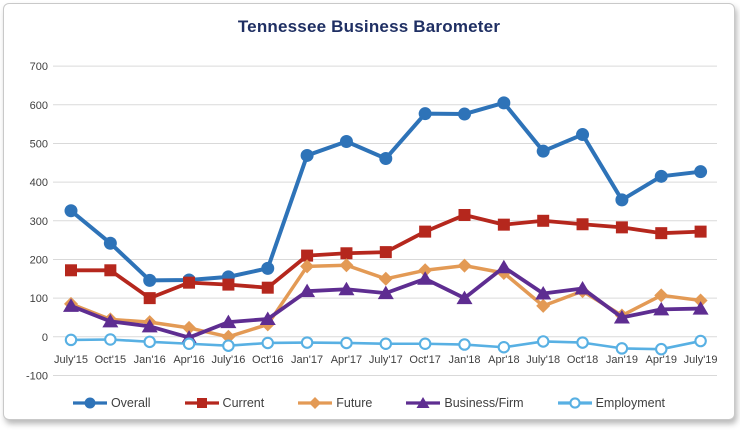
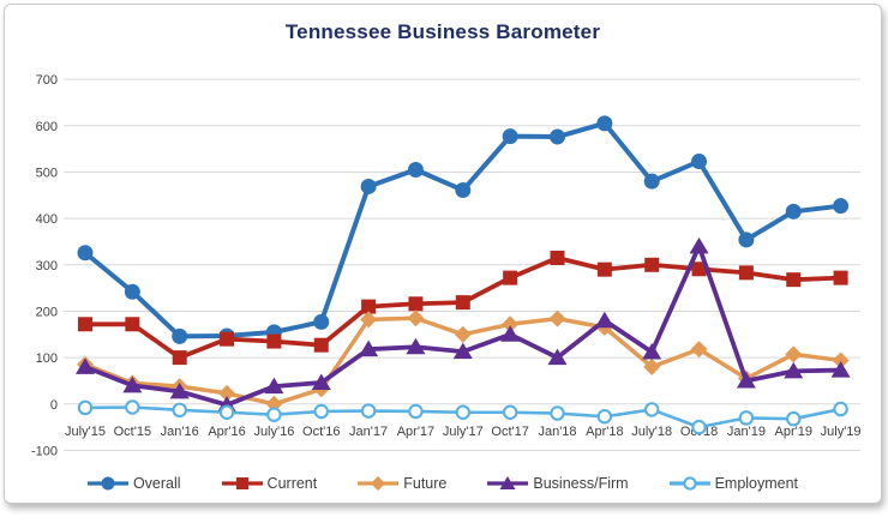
Business/Firm/Oct'18: 120 -> 340
Employment/Oct'18: -20 -> -50
